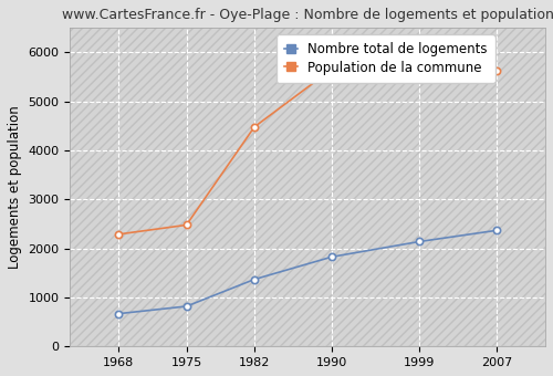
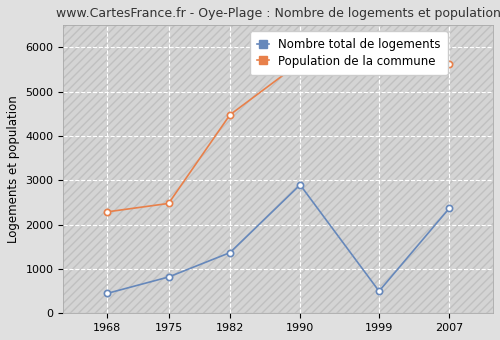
Nombre total de logements/1968: 670 -> 450
Nombre total de logements/1990: 1830 -> 2900
Nombre total de logements/1999: 2140 -> 500
